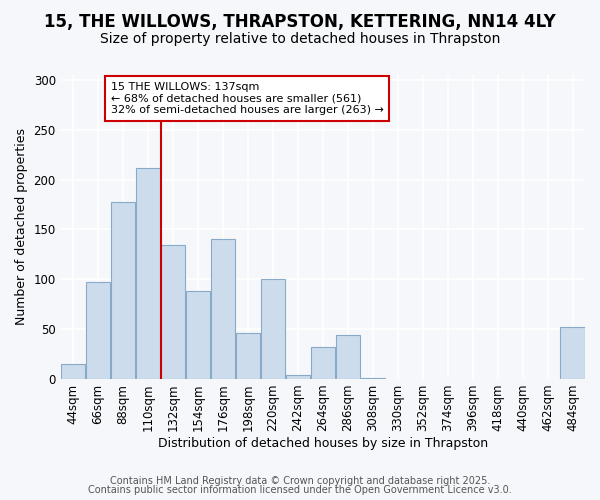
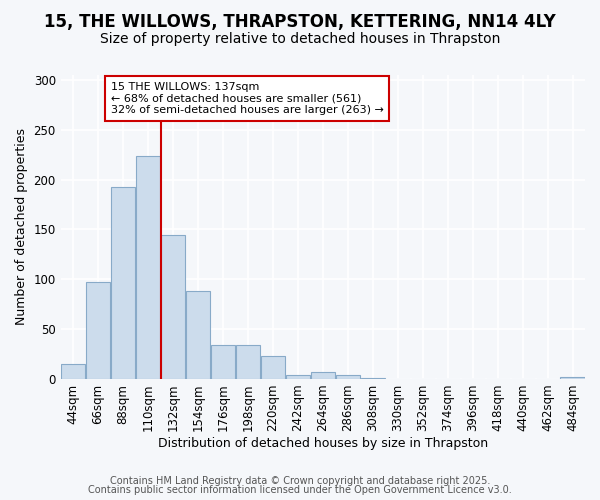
88sqm: 178 -> 193
110sqm: 212 -> 224
132sqm: 134 -> 144
176sqm: 140 -> 34
198sqm: 46 -> 34
220sqm: 100 -> 23
264sqm: 32 -> 7
286sqm: 44 -> 4
484sqm: 52 -> 2
